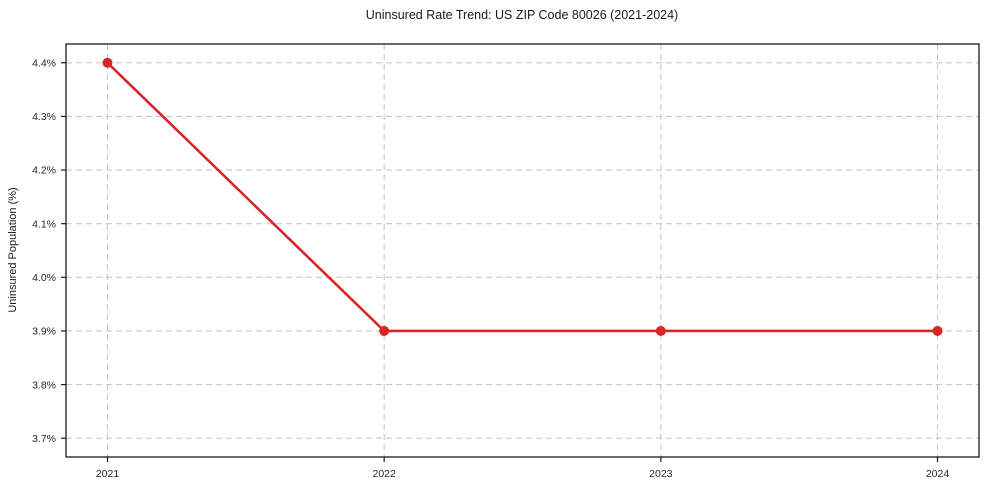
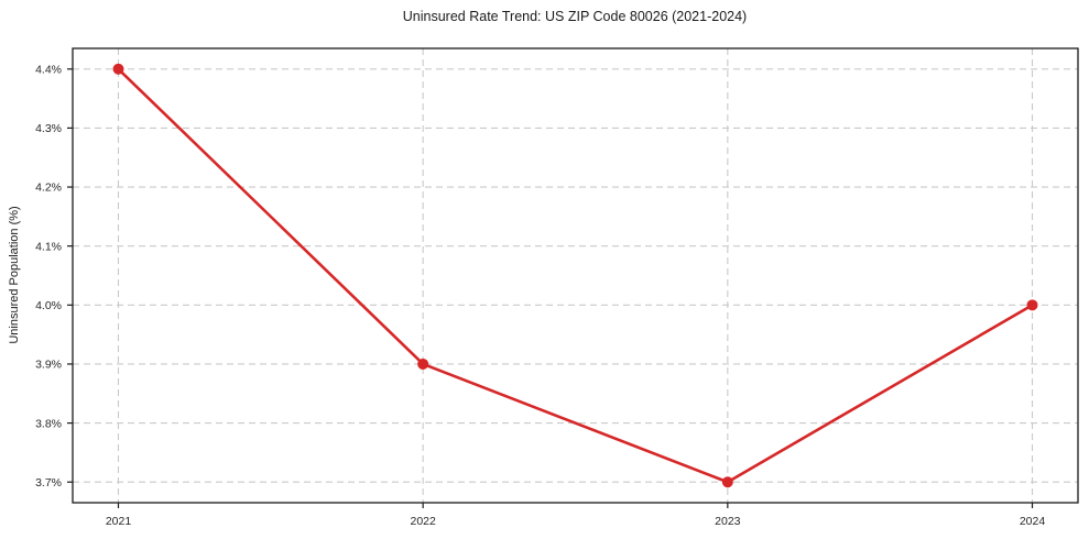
2023: 3.9% -> 3.7%
2024: 3.9% -> 4.0%
